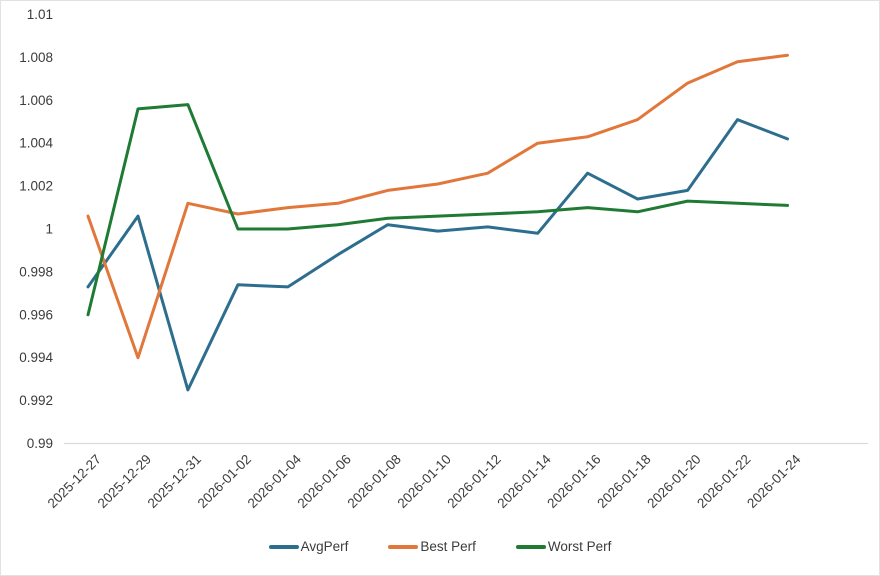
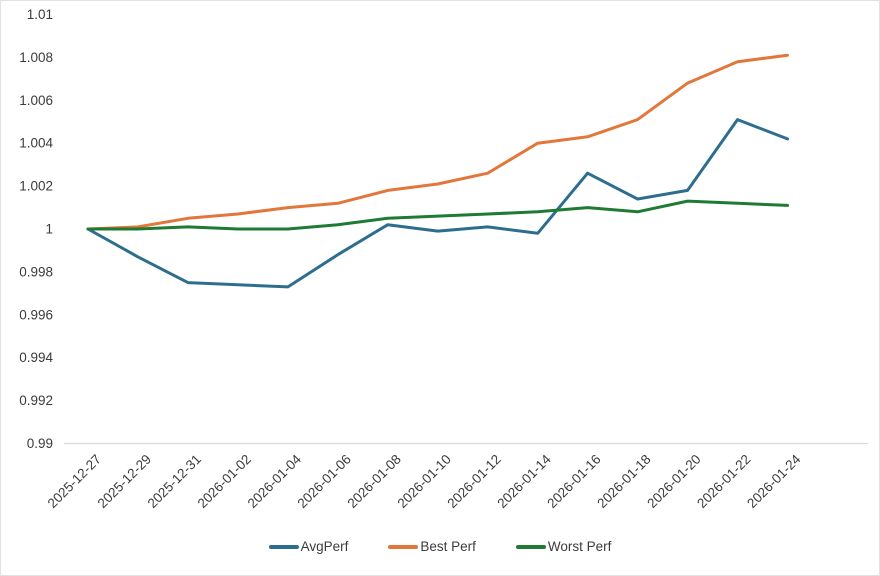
AvgPerf/2025-12-27: 0.9973 -> 1.0000
Best Perf/2025-12-27: 1.0006 -> 1.0000
Worst Perf/2025-12-27: 0.9960 -> 1.0000
AvgPerf/2025-12-29: 1.0006 -> 0.9987
Best Perf/2025-12-29: 0.9940 -> 1.0001
Worst Perf/2025-12-29: 1.0056 -> 1.0000
AvgPerf/2025-12-31: 0.9925 -> 0.9975
Best Perf/2025-12-31: 1.0012 -> 1.0005
Worst Perf/2025-12-31: 1.0058 -> 1.0001
